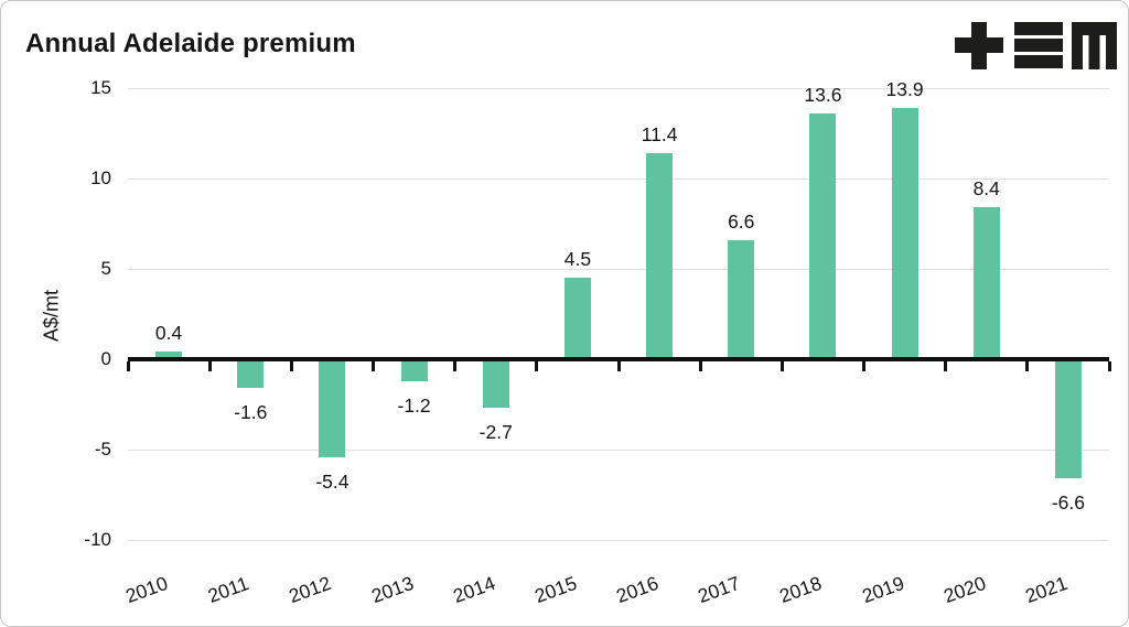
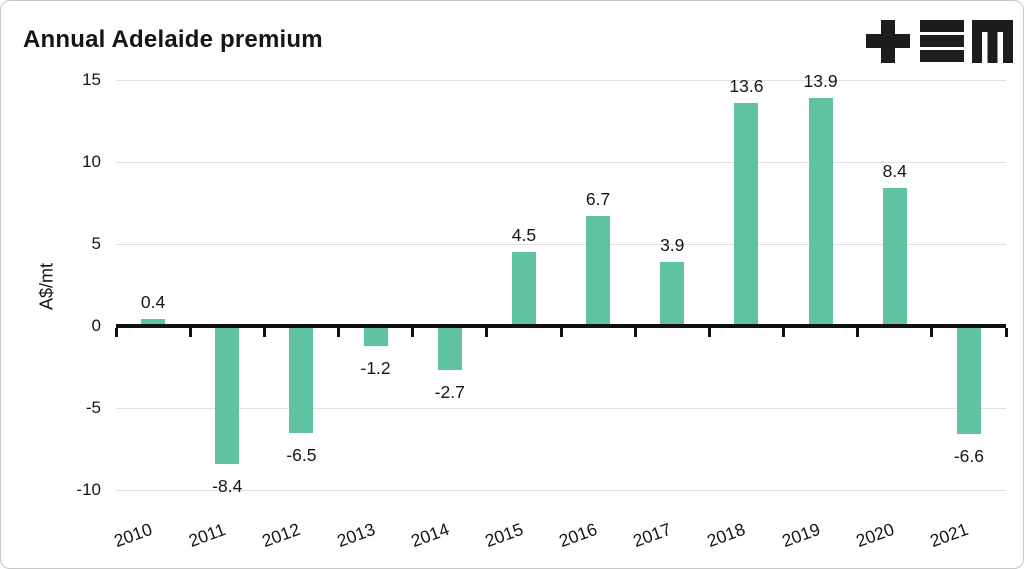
2011: -1.6 -> -8.4
2012: -5.4 -> -6.5
2016: 11.4 -> 6.7
2017: 6.6 -> 3.9
